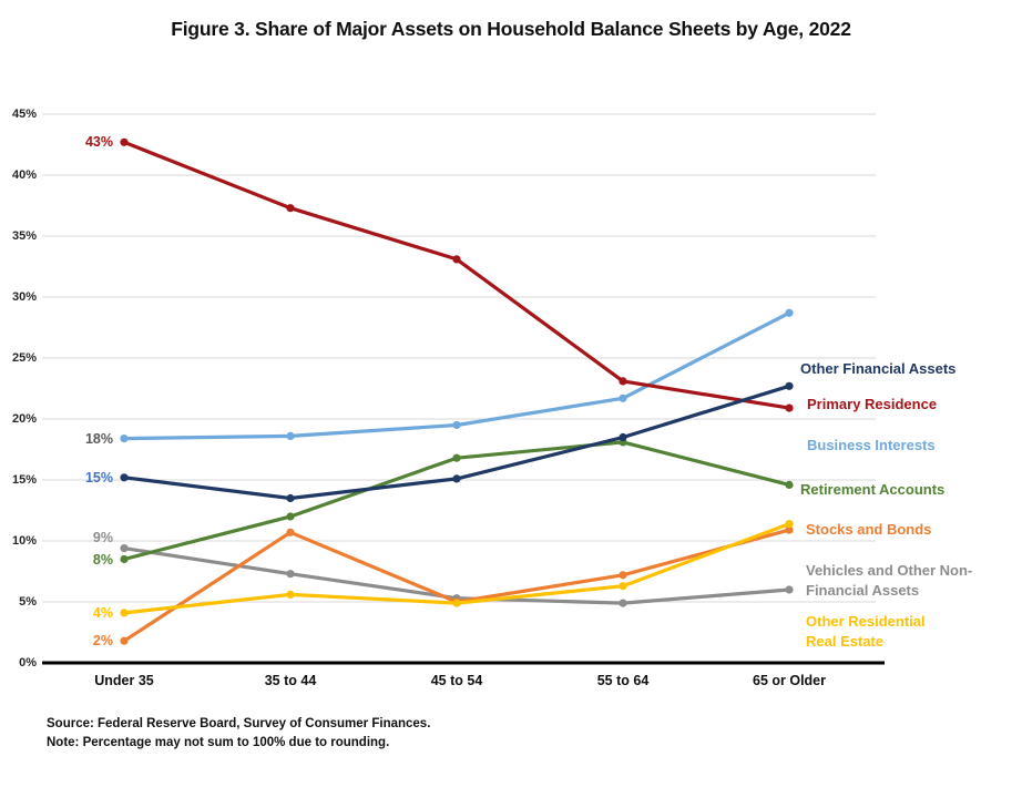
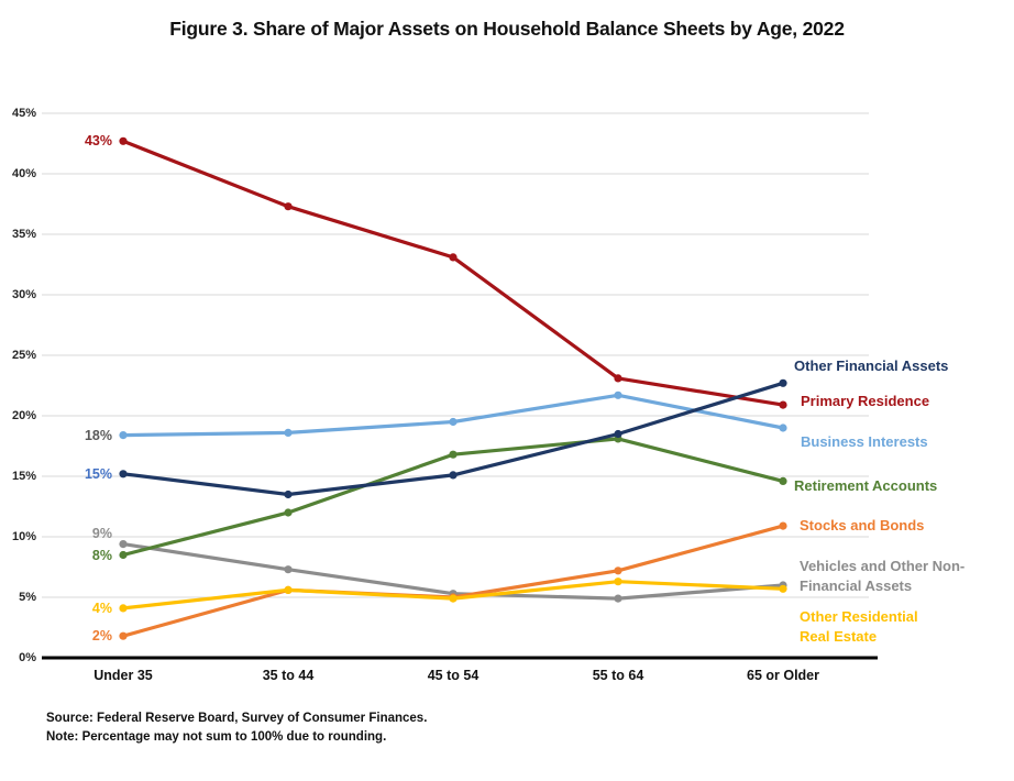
Stocks and Bonds/35 to 44: 10.7% -> 5.6%
Business Interests/65 or Older: 28.7% -> 19.0%
Other Residential Real Estate/65 or Older: 11.4% -> 5.7%
